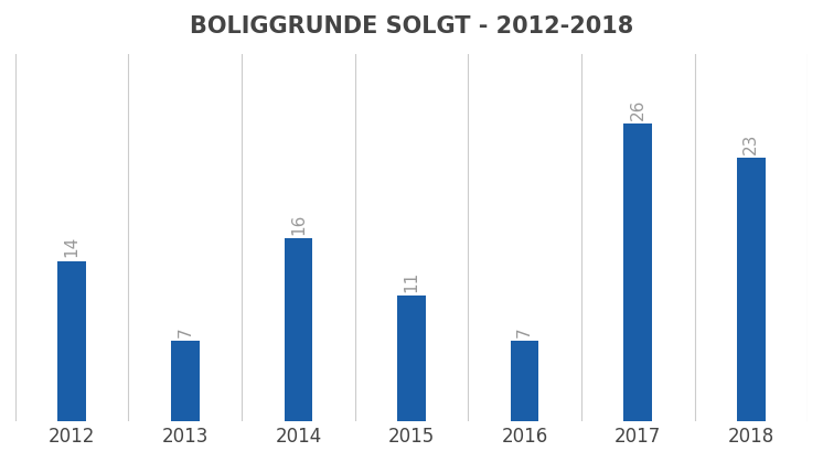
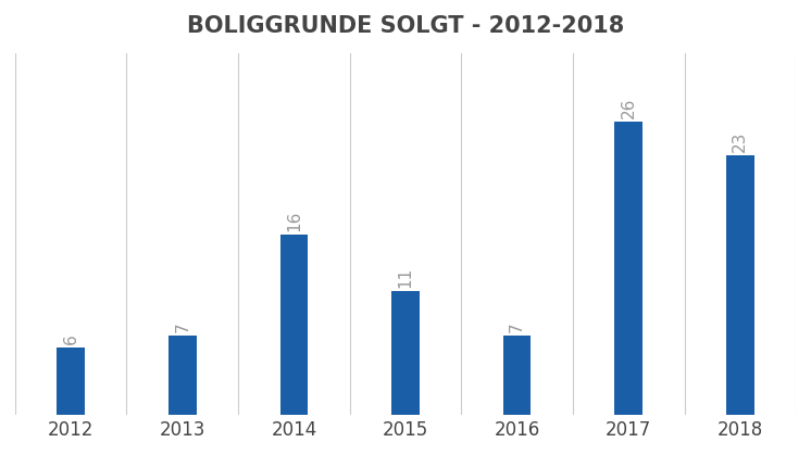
2012: 14 -> 6
